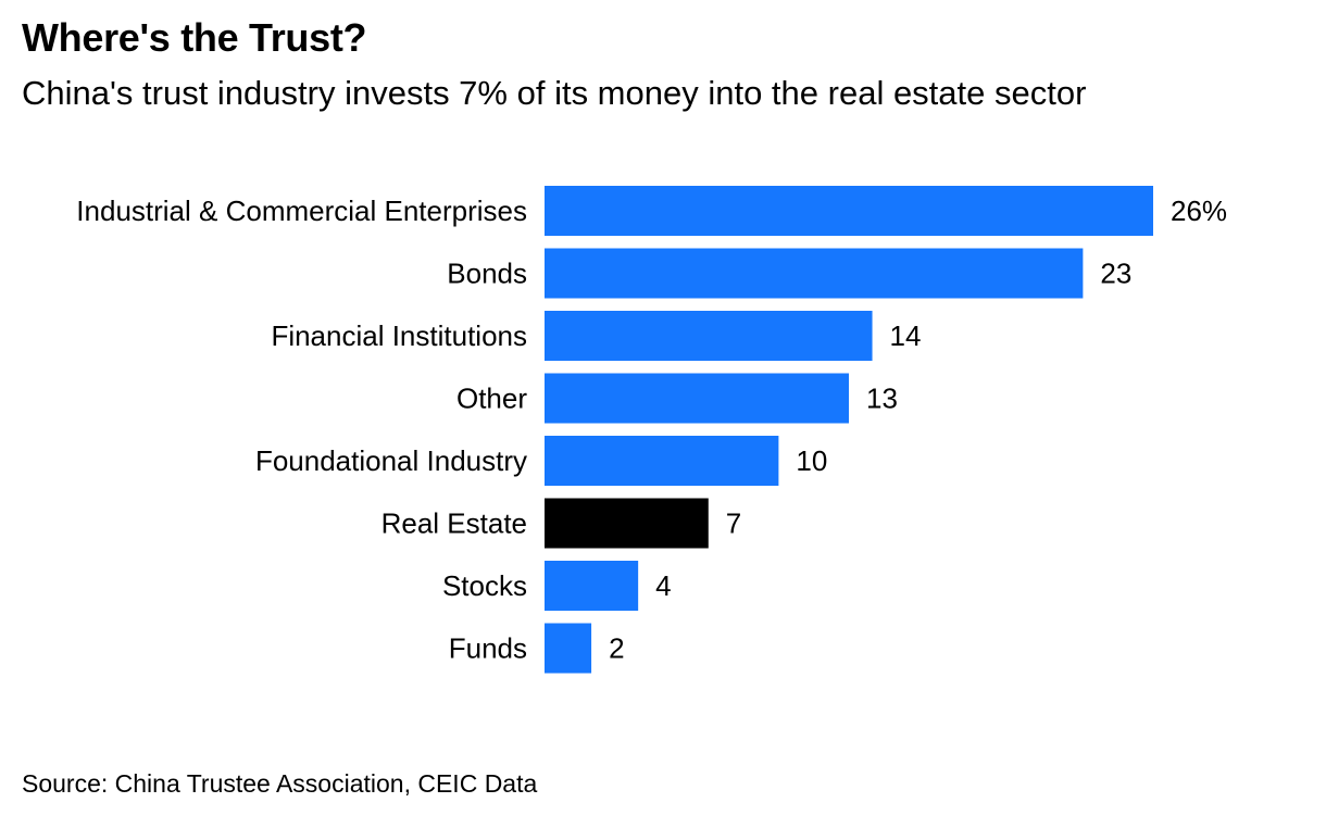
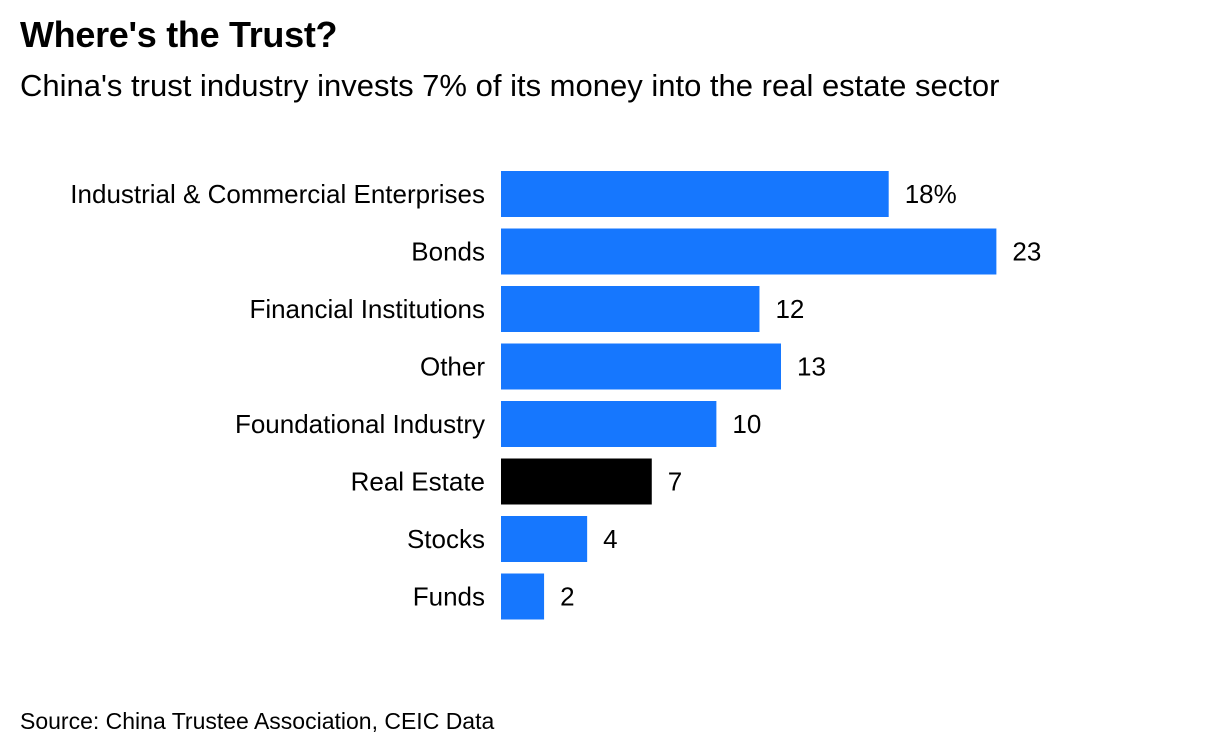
Industrial & Commercial Enterprises: 26% -> 18%
Financial Institutions: 14 -> 12
